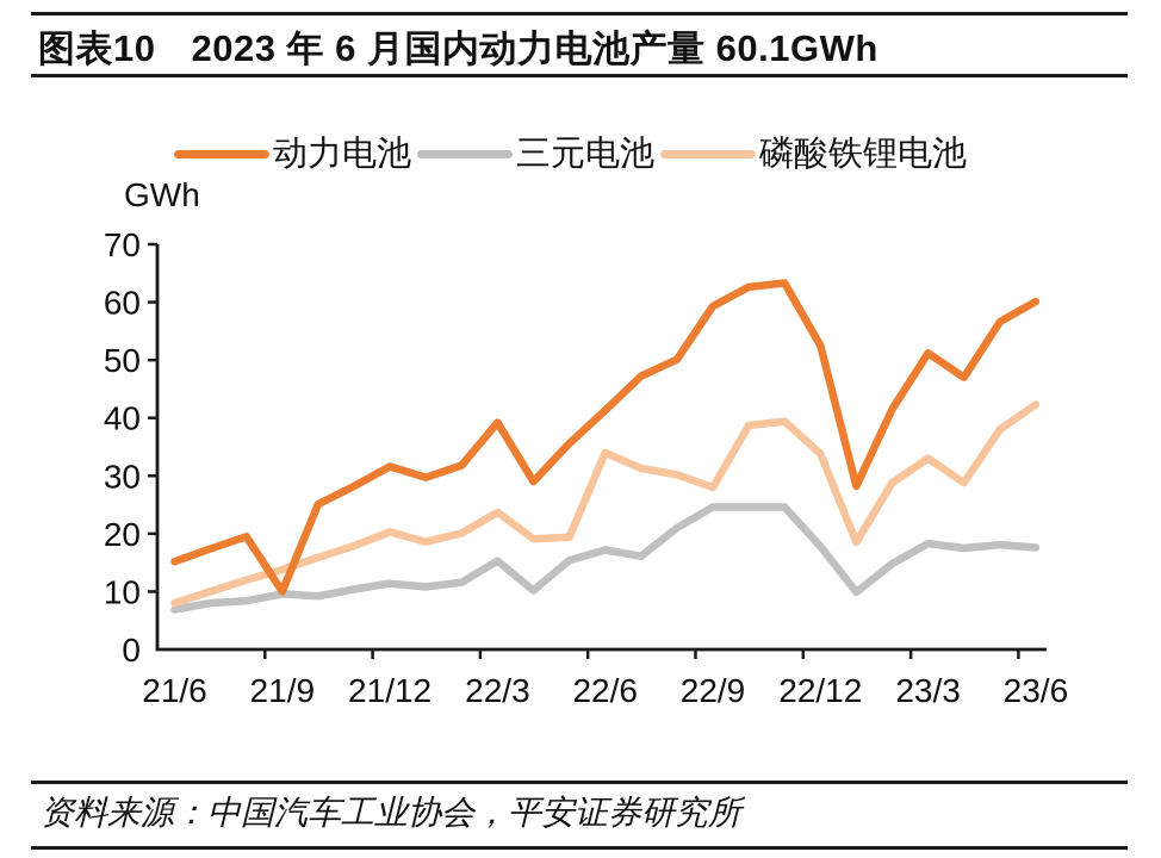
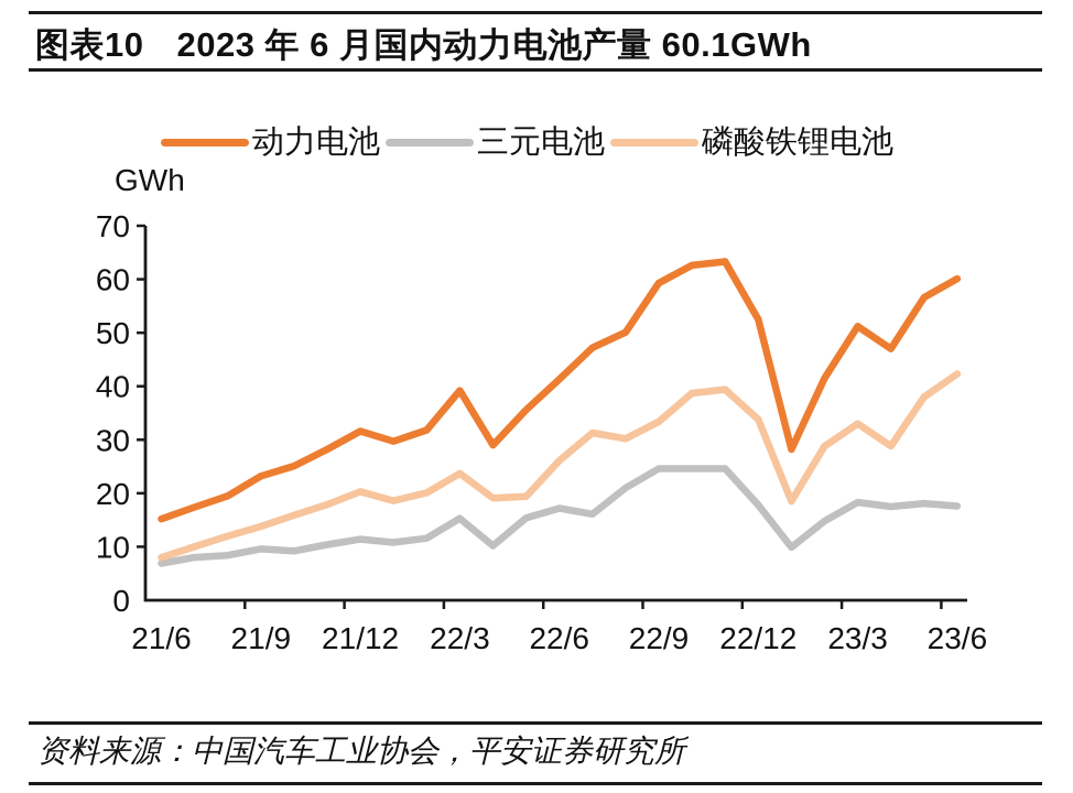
动力电池/21/9: 10 -> 23
磷酸铁锂电池/22/6: 34 -> 26
磷酸铁锂电池/22/9: 28 -> 33
